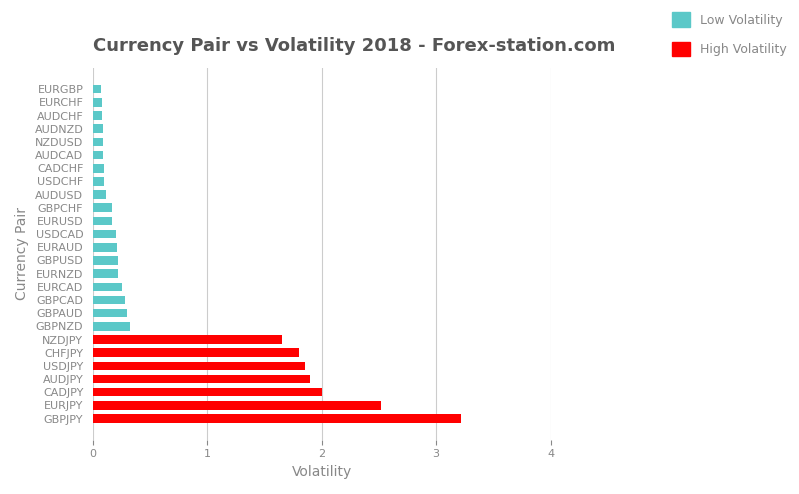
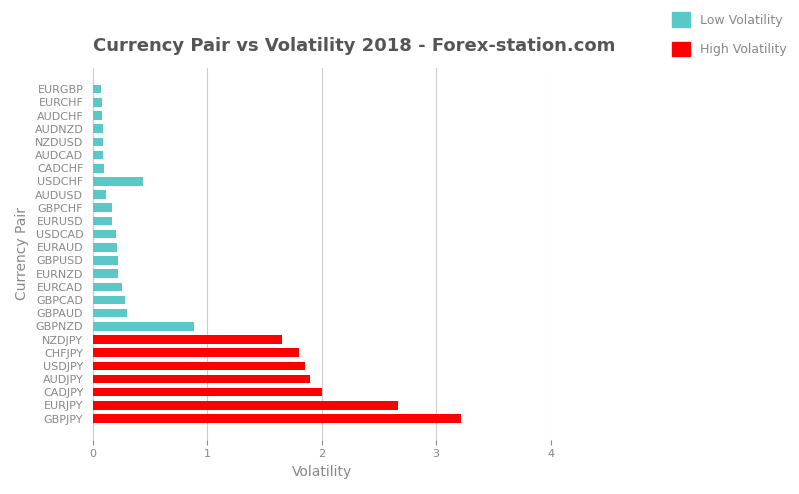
USDCHF: 0.10 -> 0.44
GBPNZD: 0.32 -> 0.88
EURJPY: 2.52 -> 2.67
